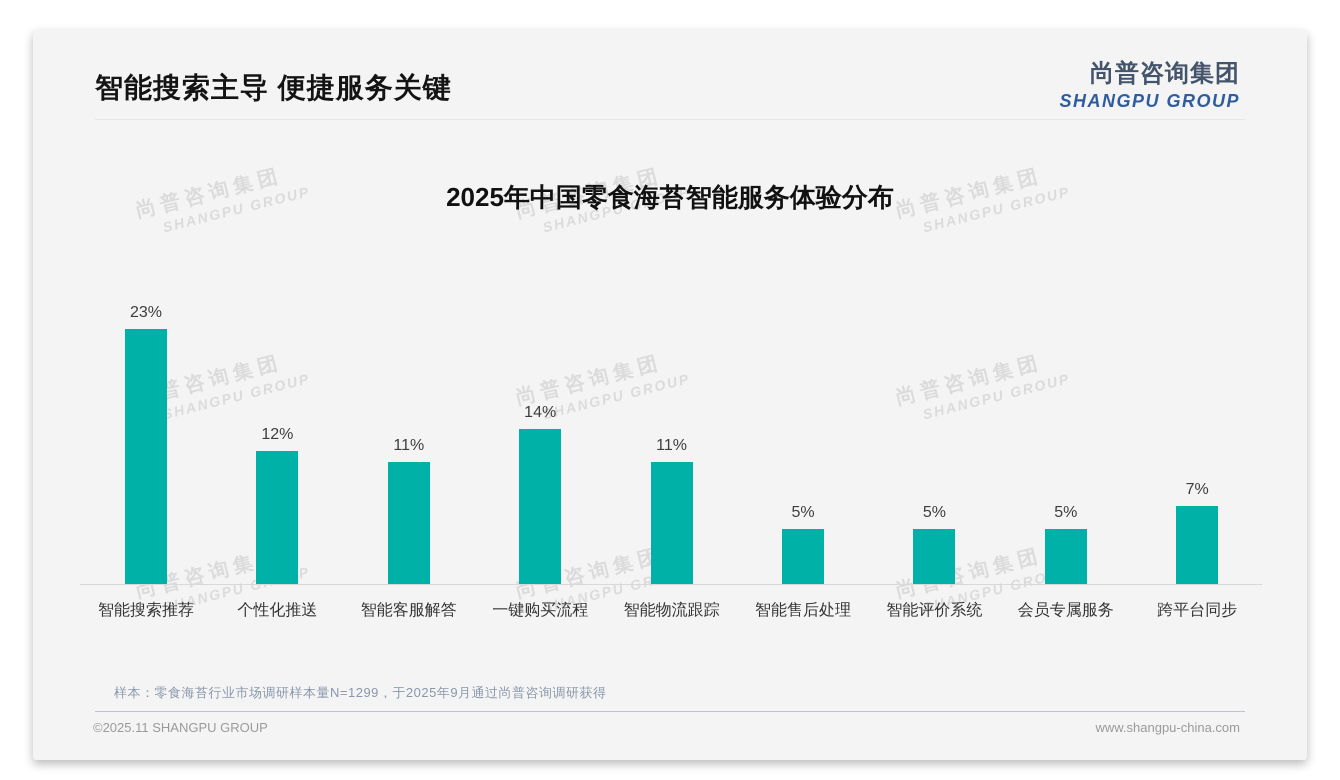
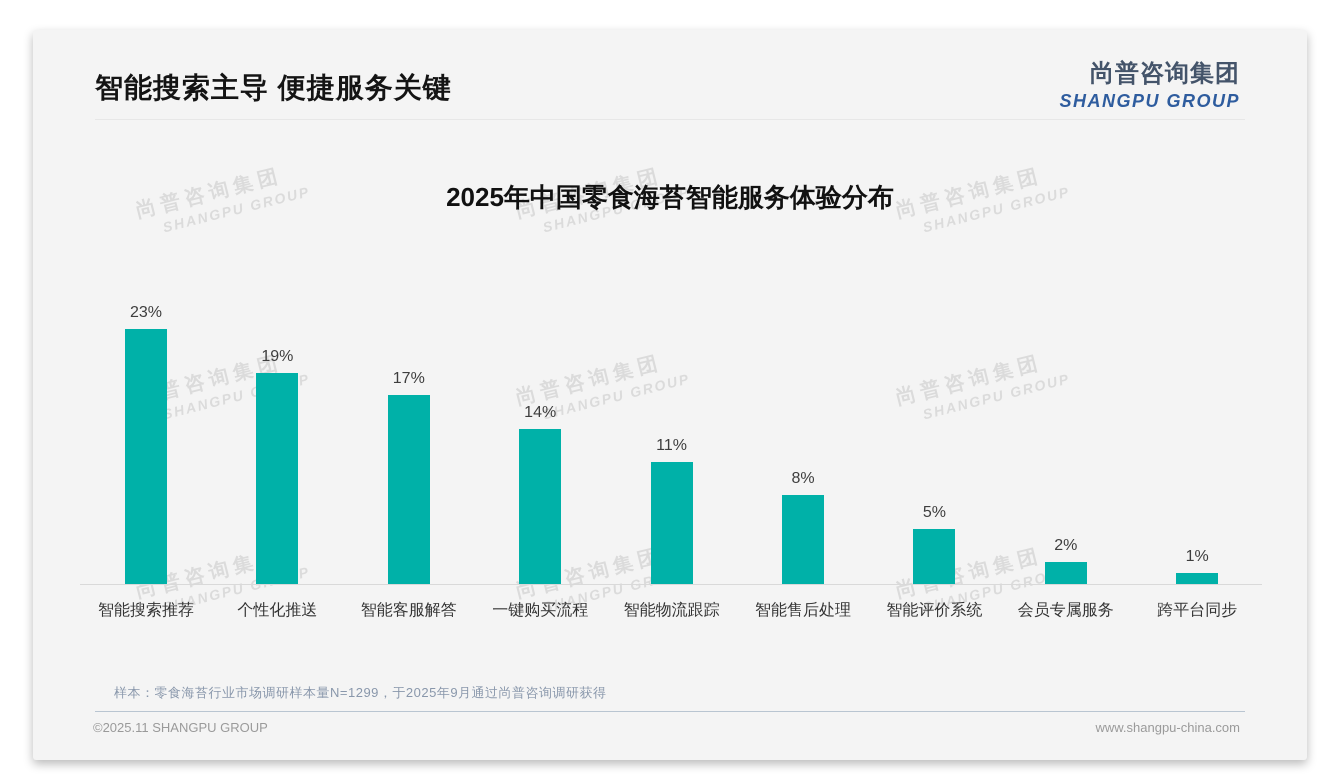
个性化推送: 12% -> 19%
智能客服解答: 11% -> 17%
智能售后处理: 5% -> 8%
会员专属服务: 5% -> 2%
跨平台同步: 7% -> 1%
